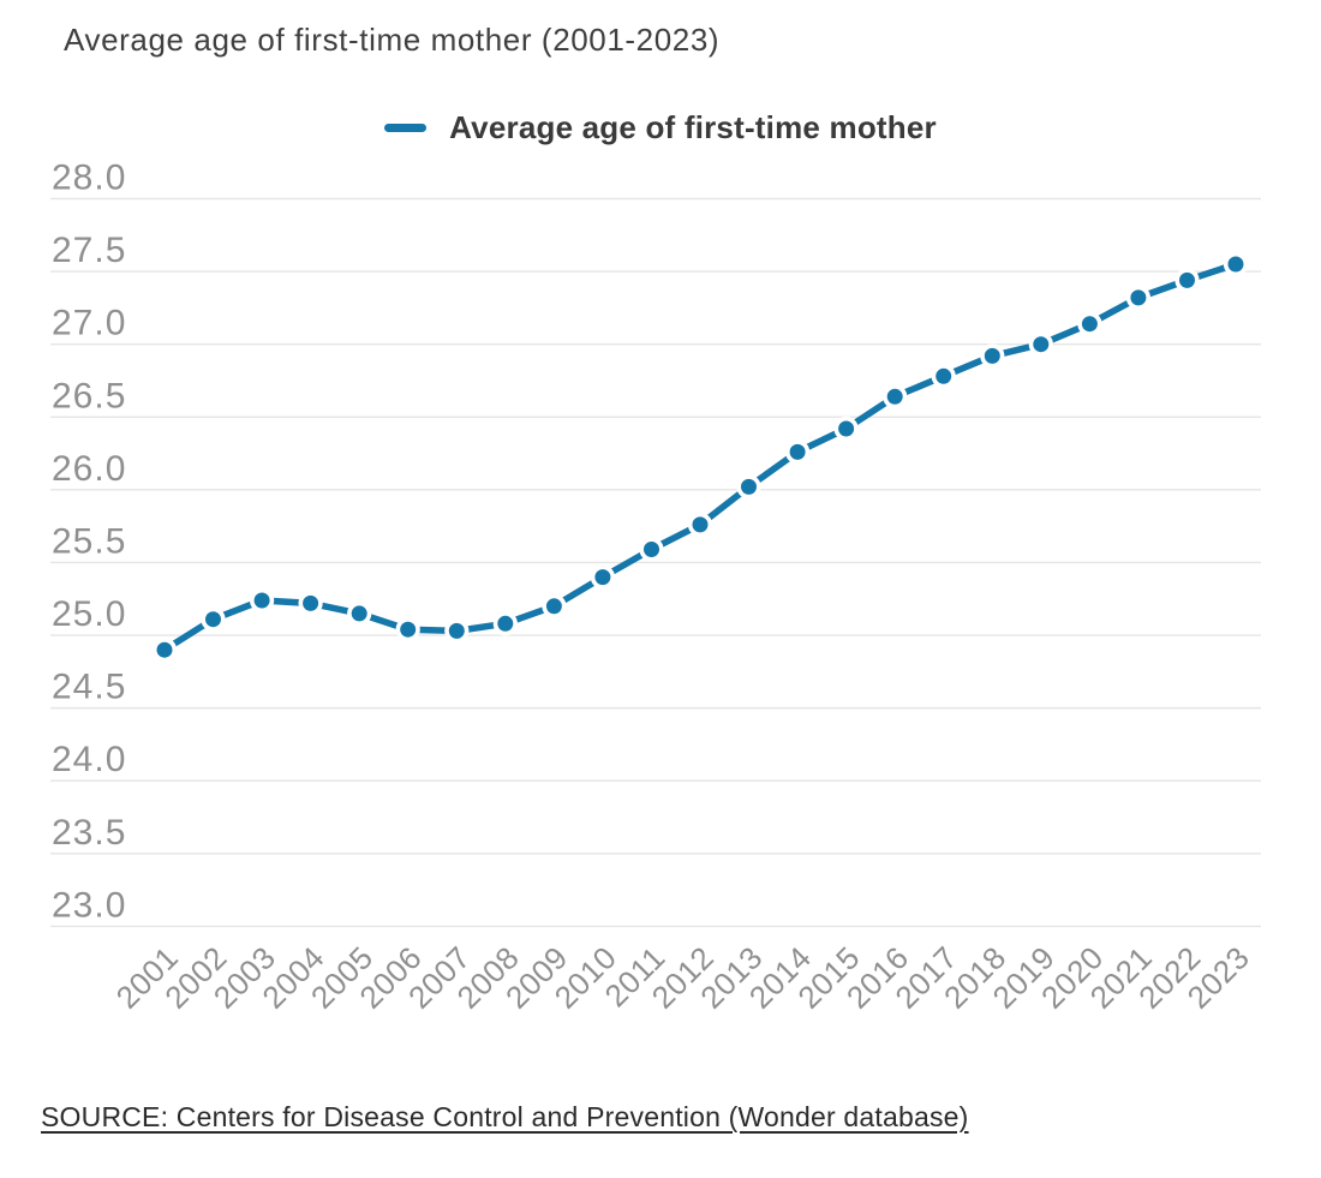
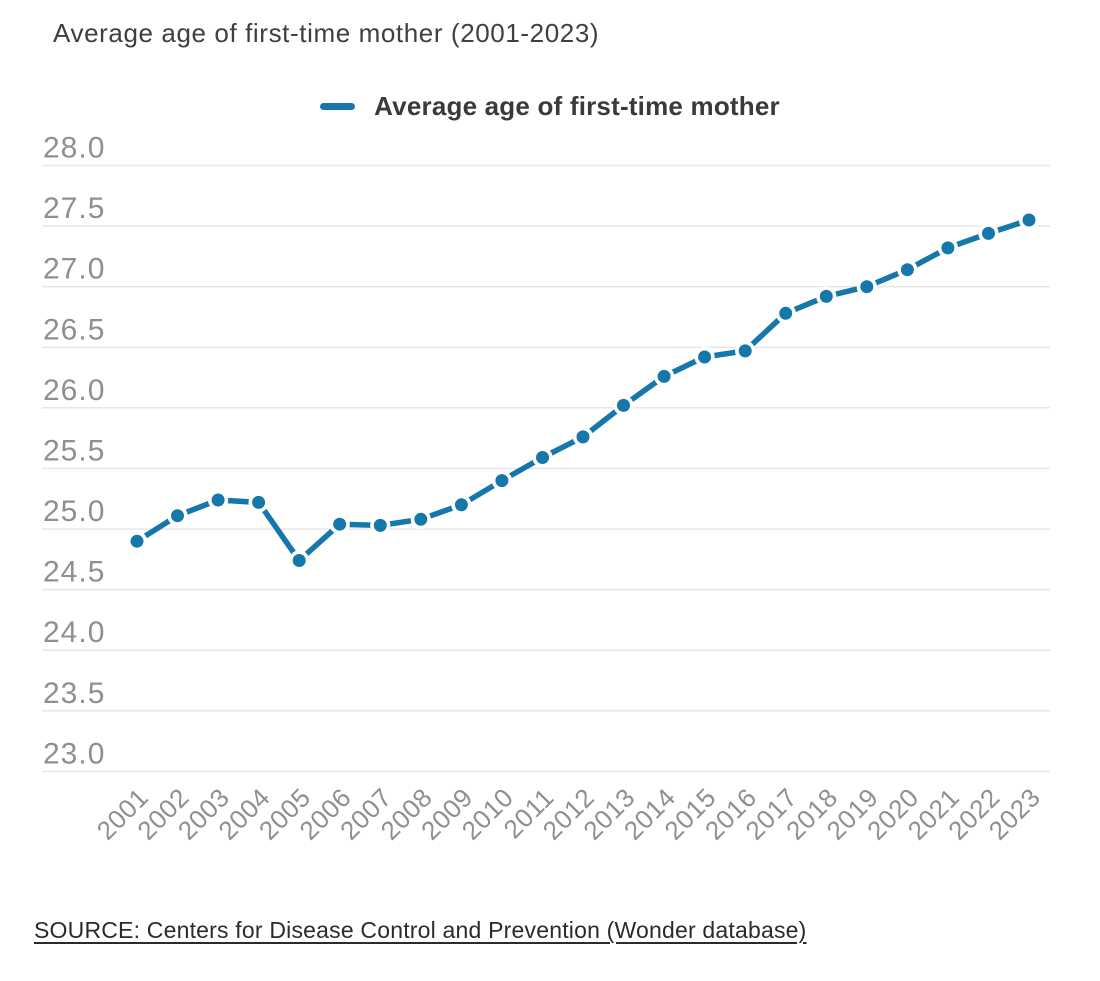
2005: 25.15 -> 24.74
2016: 26.64 -> 26.47
